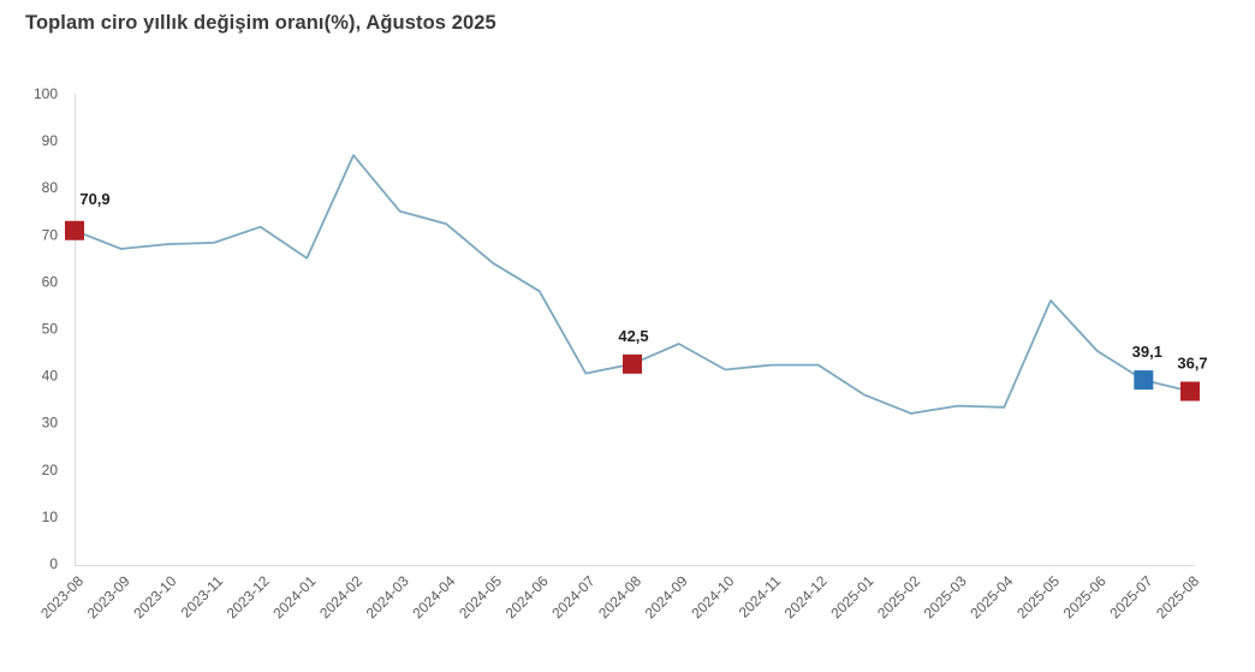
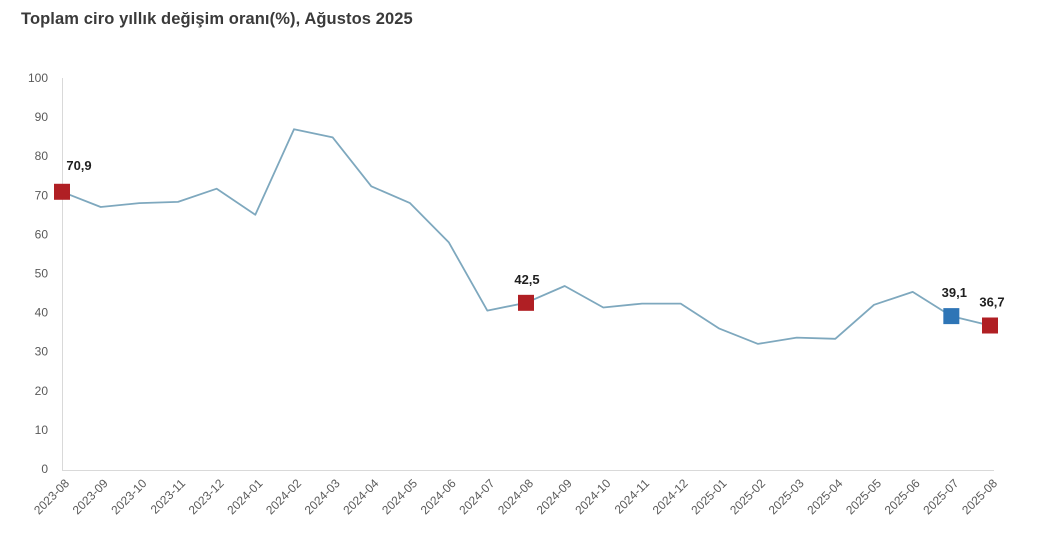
2024-03: 75 -> 85
2024-05: 64 -> 68
2025-05: 56 -> 42
